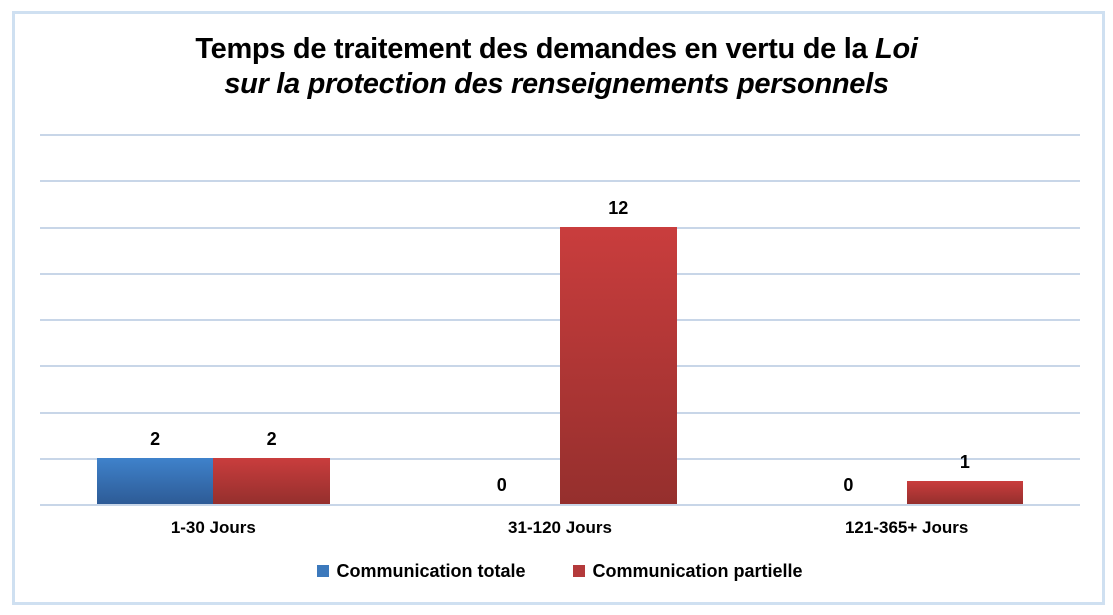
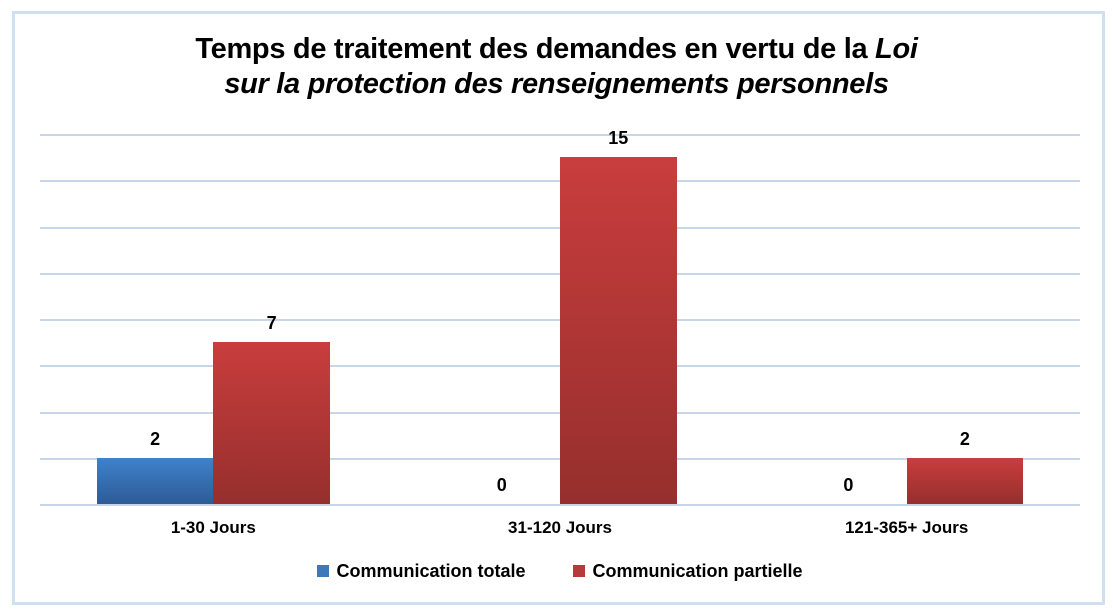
Communication partielle/1-30 Jours: 2 -> 7
Communication partielle/31-120 Jours: 12 -> 15
Communication partielle/121-365+ Jours: 1 -> 2
